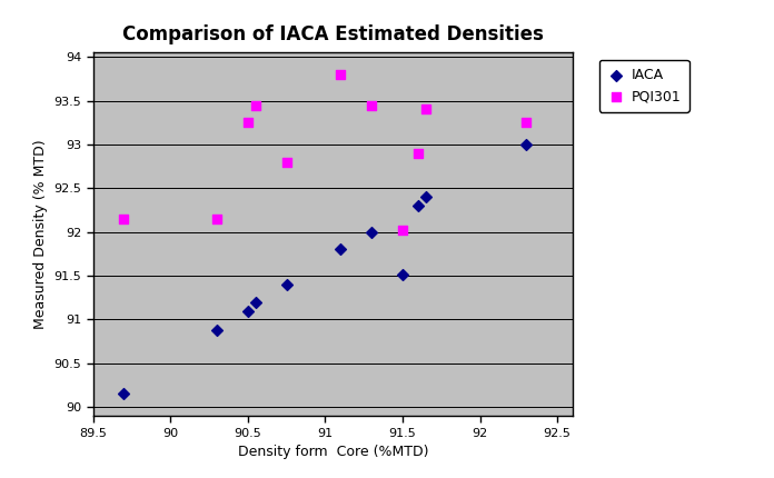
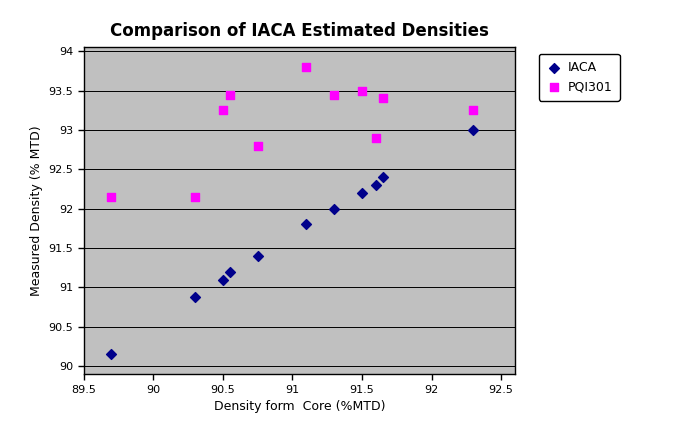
IACA/91.5: 91.52 -> 92.20
PQI301/91.5: 92.02 -> 93.50
